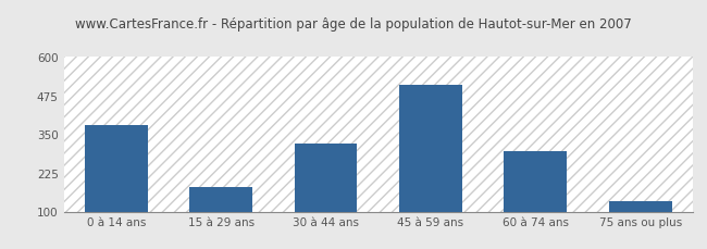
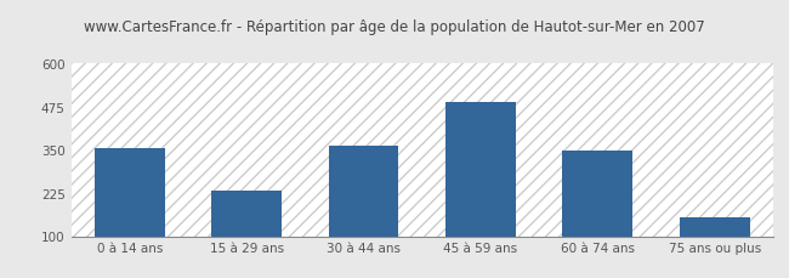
0 à 14 ans: 380 -> 355
15 à 29 ans: 180 -> 230
30 à 44 ans: 320 -> 362
45 à 59 ans: 510 -> 486
60 à 74 ans: 295 -> 348
75 ans ou plus: 135 -> 155
